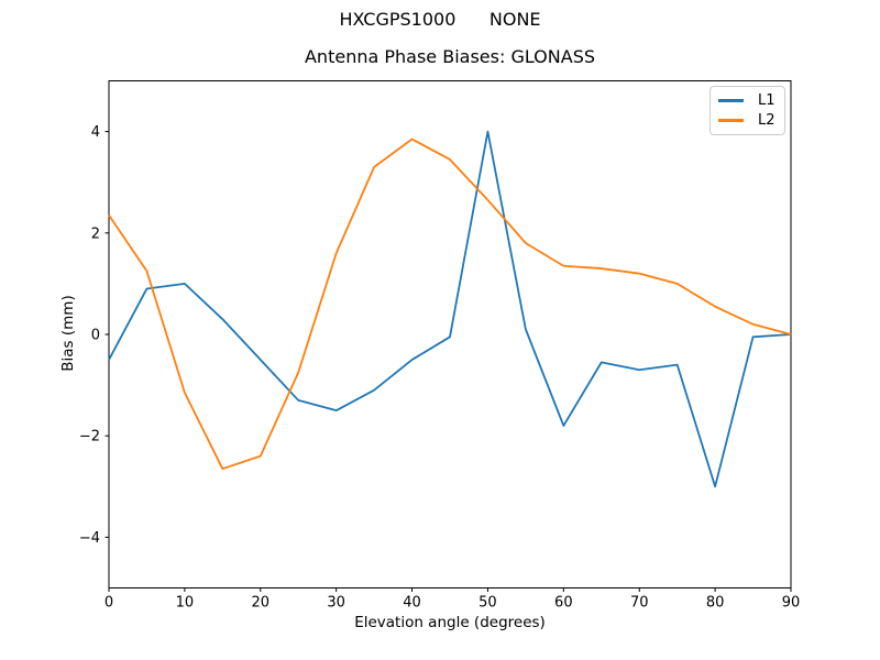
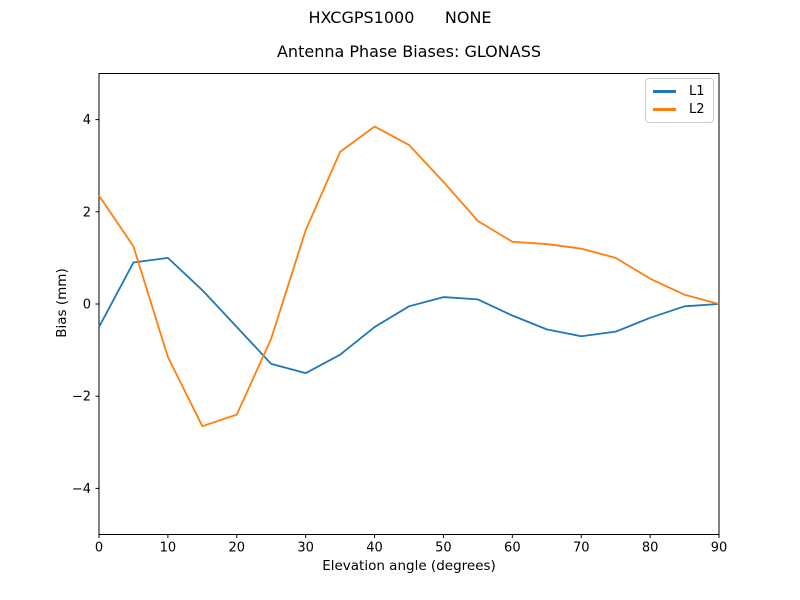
L1/50: 4.0 -> 0.1
L1/60: -1.8 -> -0.2
L1/80: -3.0 -> -0.3
